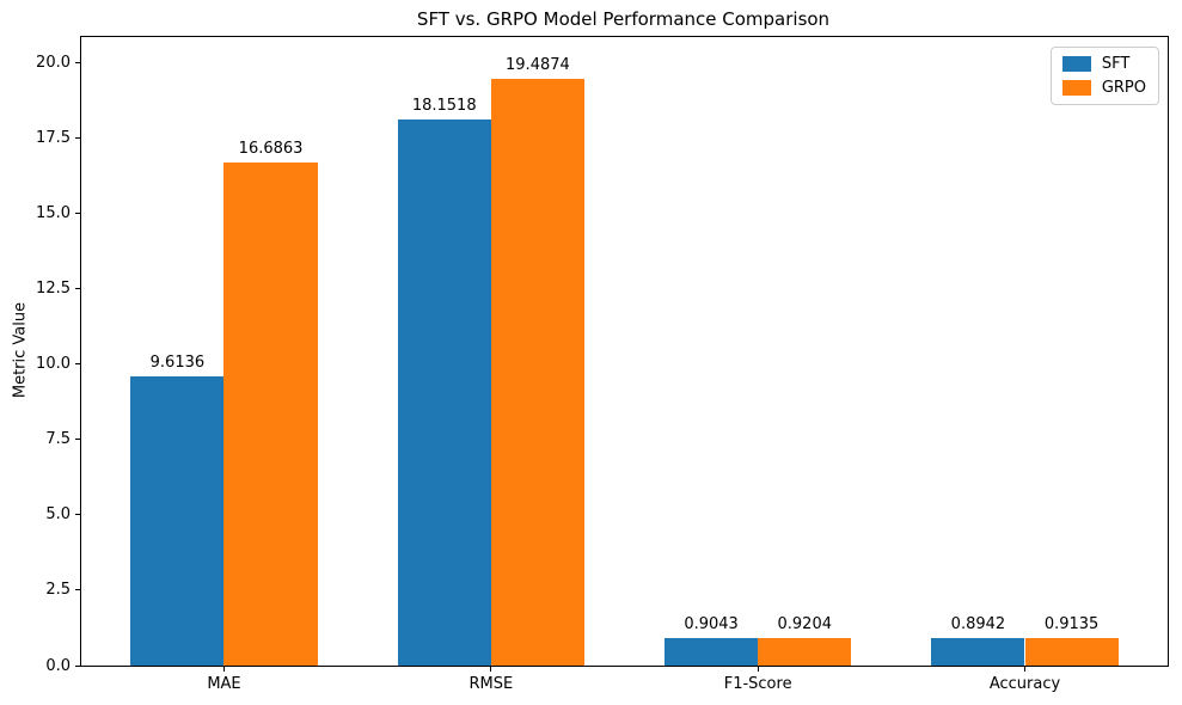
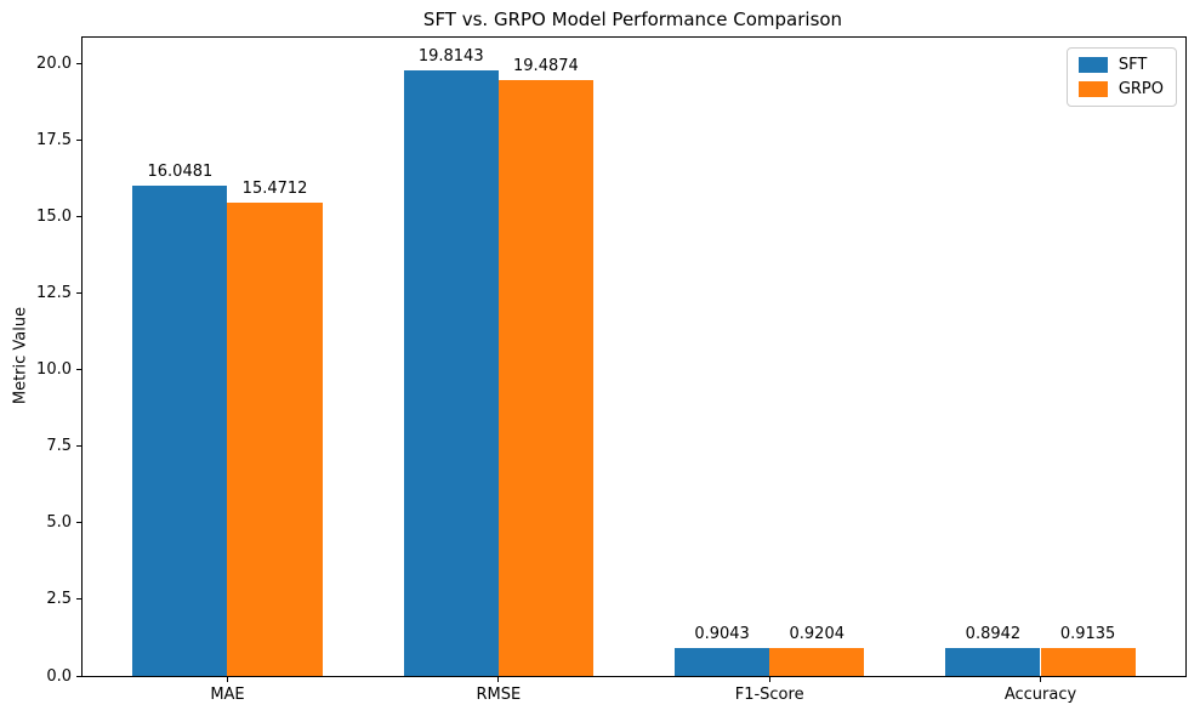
SFT/MAE: 9.6136 -> 16.0481
GRPO/MAE: 16.6863 -> 15.4712
SFT/RMSE: 18.1518 -> 19.8143
